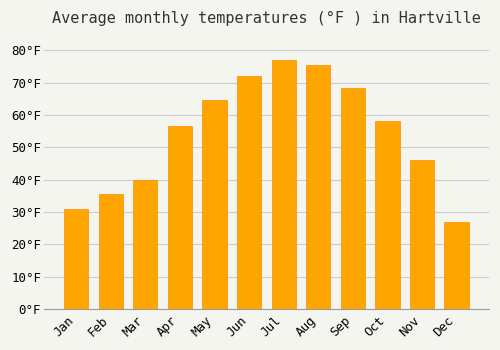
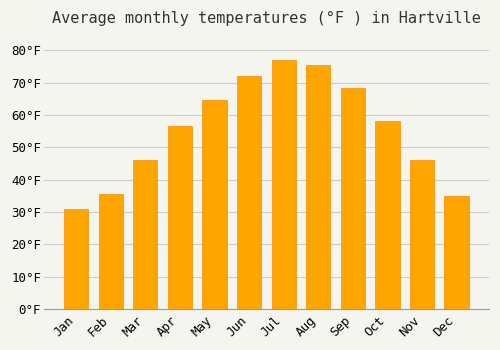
Mar: 40.0°F -> 46.0°F
Dec: 27.0°F -> 35.0°F
